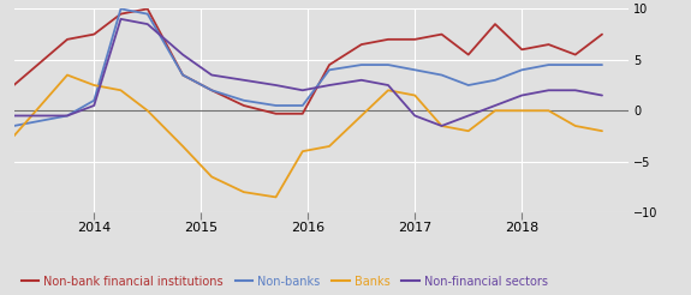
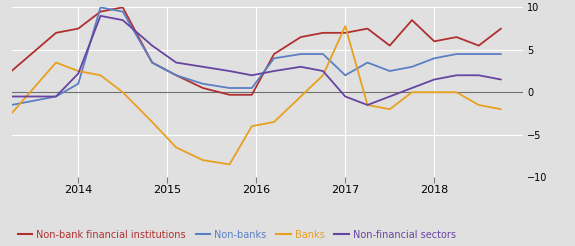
Non-financial sectors/2014: 0.5 -> 2.2
Non-banks/2017: 4.0 -> 2.0
Banks/2017: 1.5 -> 7.8
